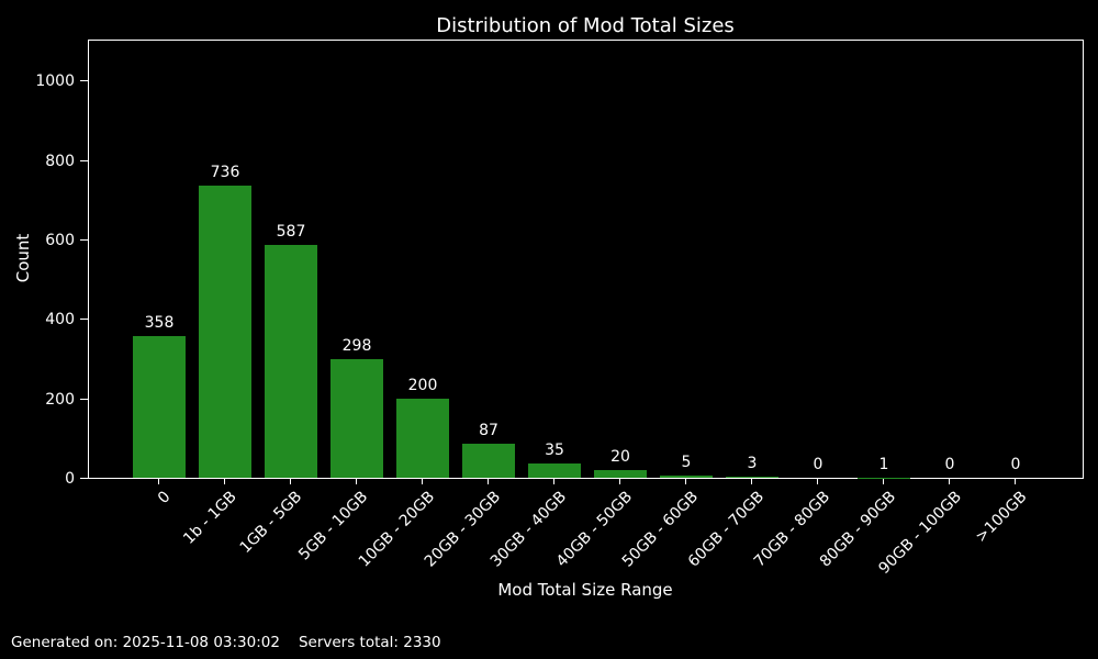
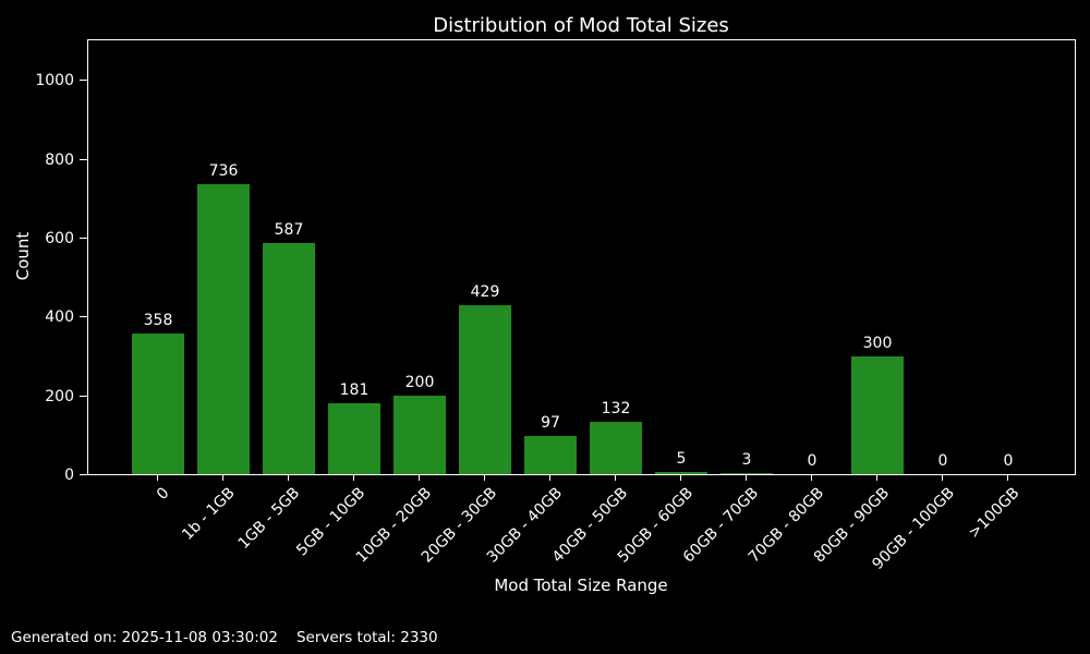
5GB - 10GB: 298 -> 181
20GB - 30GB: 87 -> 429
30GB - 40GB: 35 -> 97
40GB - 50GB: 20 -> 132
80GB - 90GB: 1 -> 300
